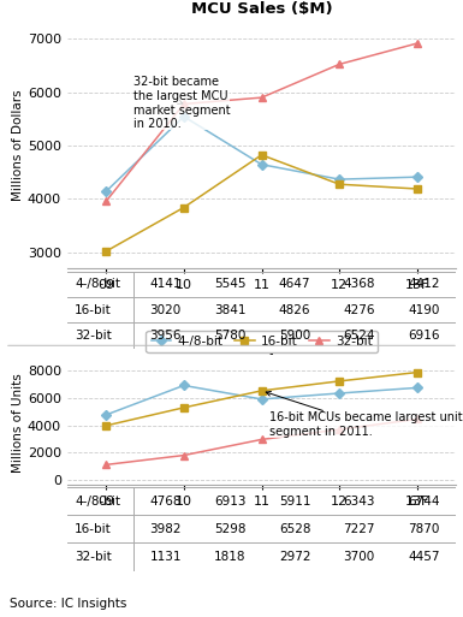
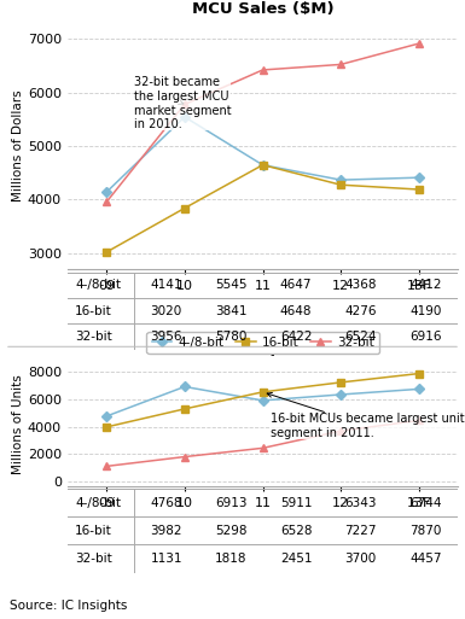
MCU Sales ($M)/16-bit/11: 4826 -> 4648
MCU Sales ($M)/32-bit/11: 5900 -> 6420
MCU Unit Shipments (M)/32-bit/11: 2972 -> 2451
